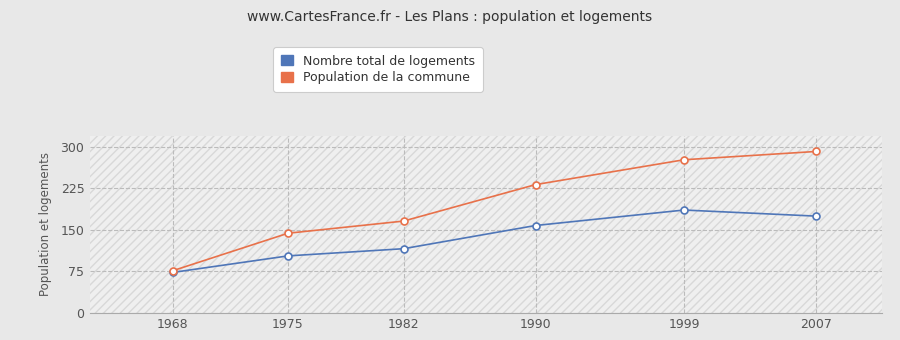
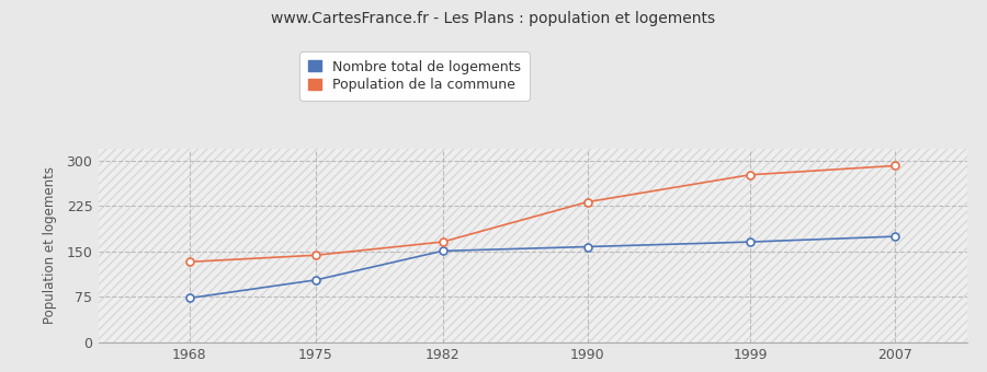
Population de la commune/1968: 76 -> 133
Nombre total de logements/1982: 116 -> 151
Nombre total de logements/1999: 186 -> 166
